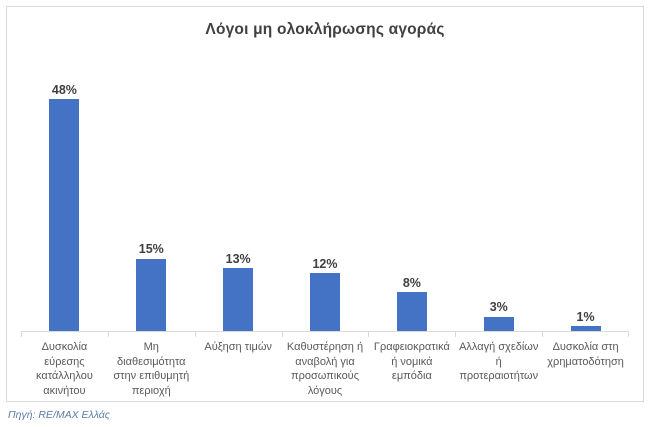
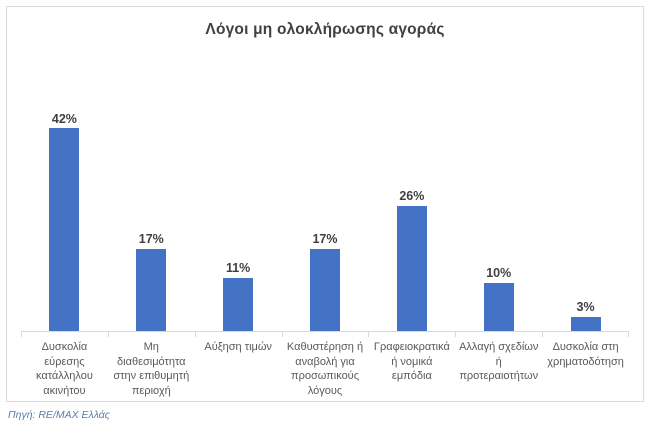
Δυσκολία εύρεσης κατάλληλου ακινήτου: 48% -> 42%
Μη διαθεσιμότητα στην επιθυμητή περιοχή: 15% -> 17%
Αύξηση τιμών: 13% -> 11%
Καθυστέρηση ή αναβολή για προσωπικούς λόγους: 12% -> 17%
Γραφειοκρατικά ή νομικά εμπόδια: 8% -> 26%
Αλλαγή σχεδίων ή προτεραιοτήτων: 3% -> 10%
Δυσκολία στη χρηματοδότηση: 1% -> 3%
